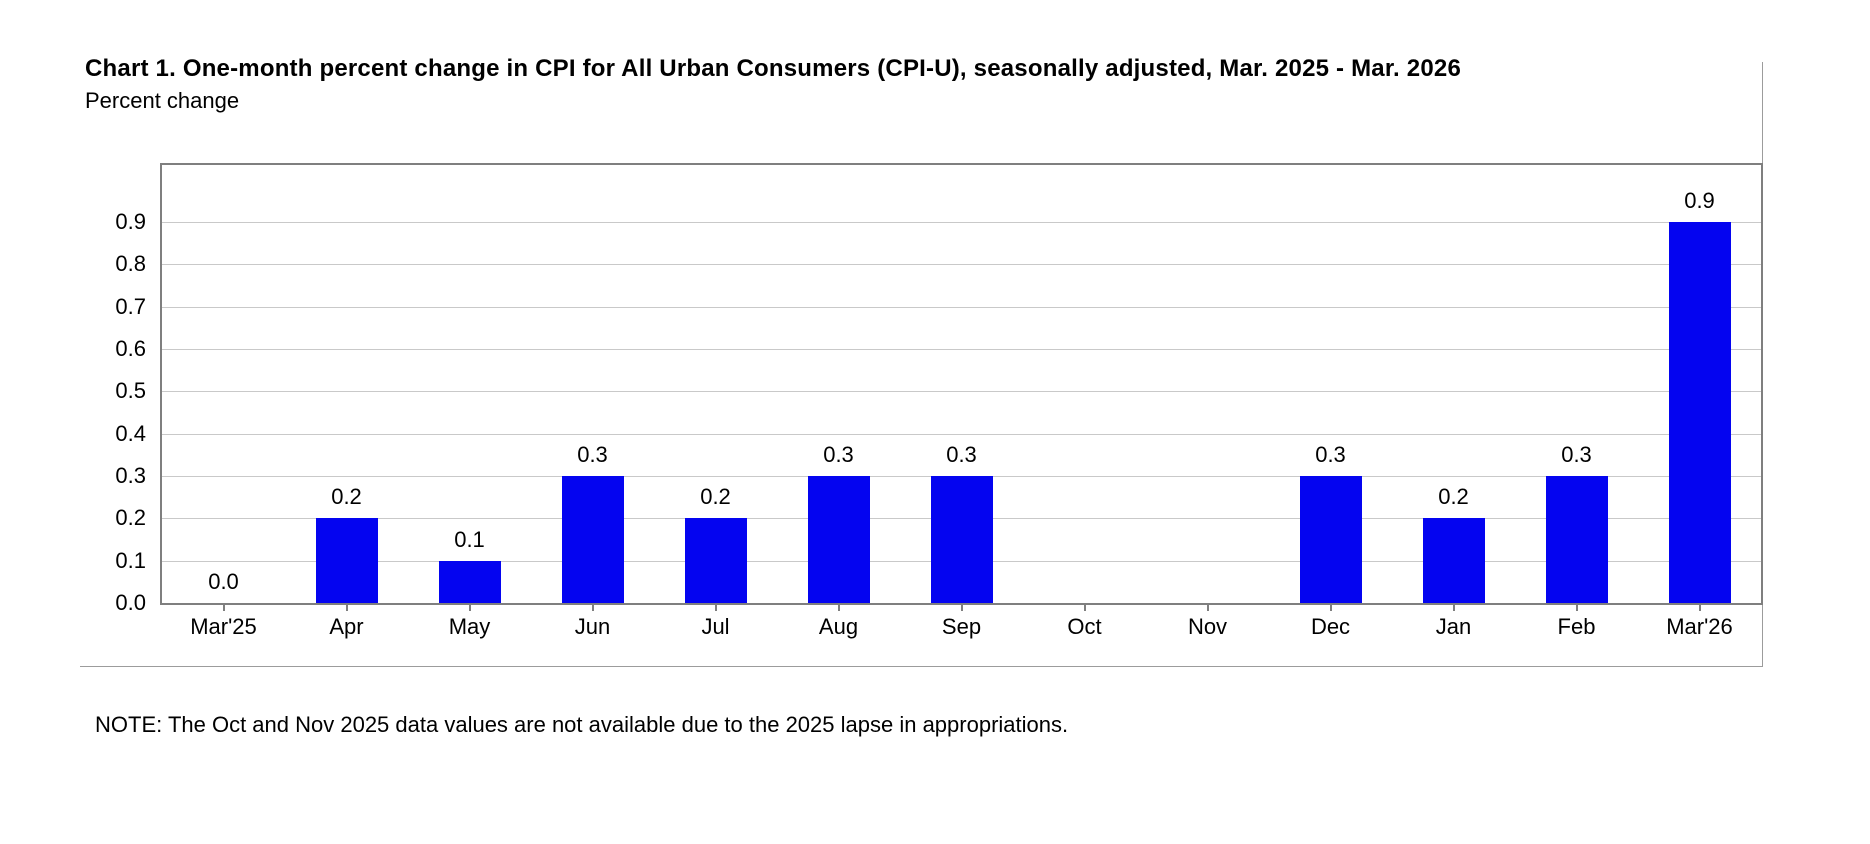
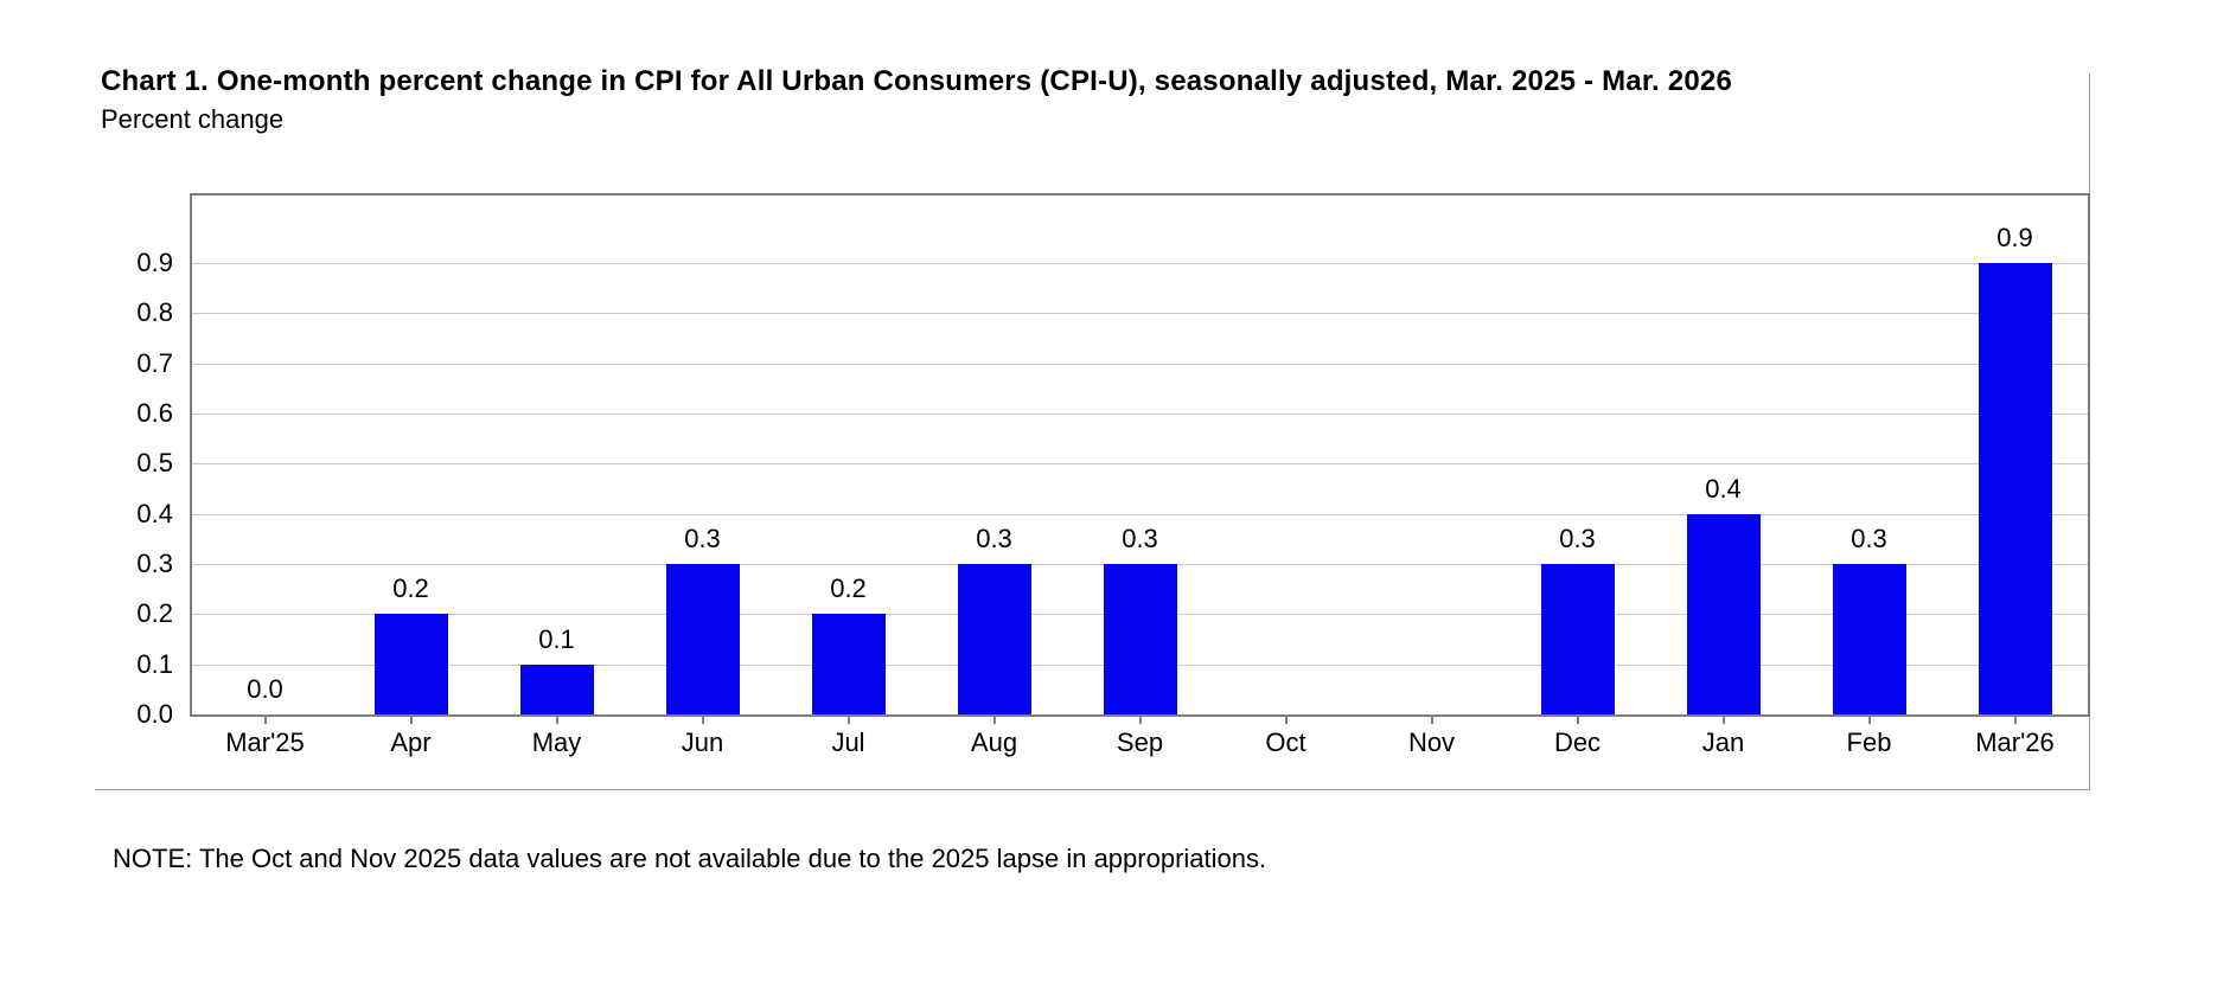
Jan: 0.2 -> 0.4
